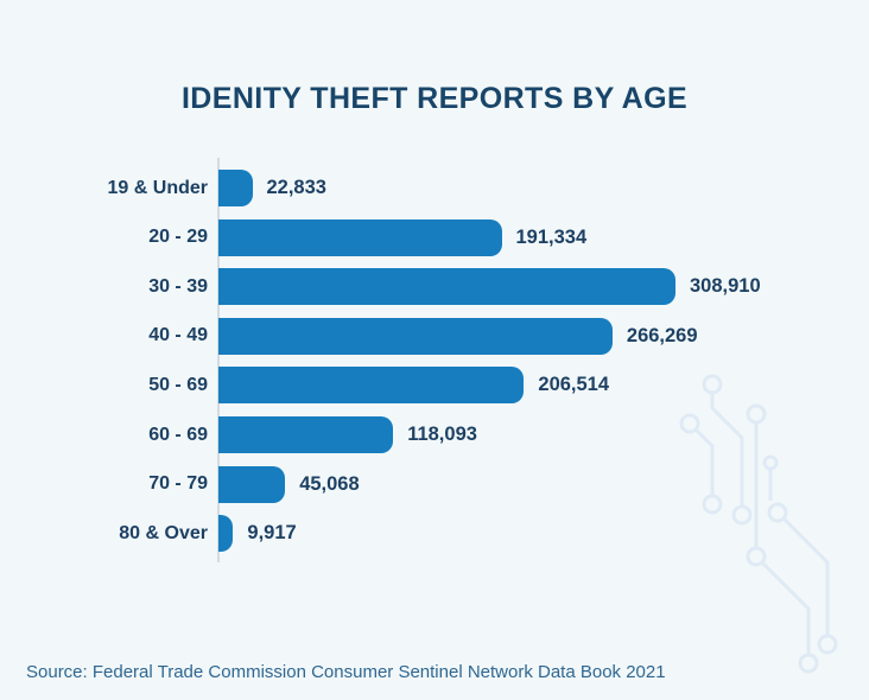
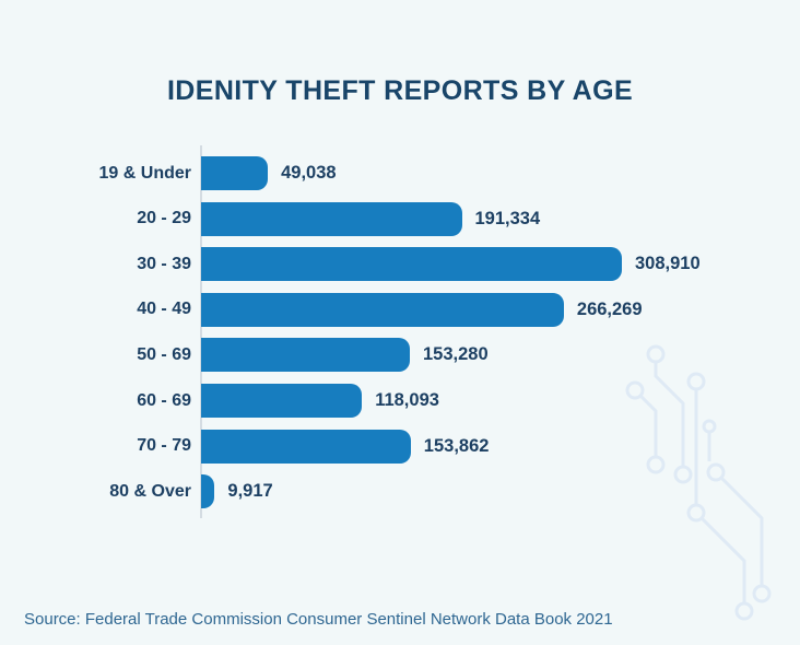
19 & Under: 22,833 -> 49,038
50 - 69: 206,514 -> 153,280
70 - 79: 45,068 -> 153,862
